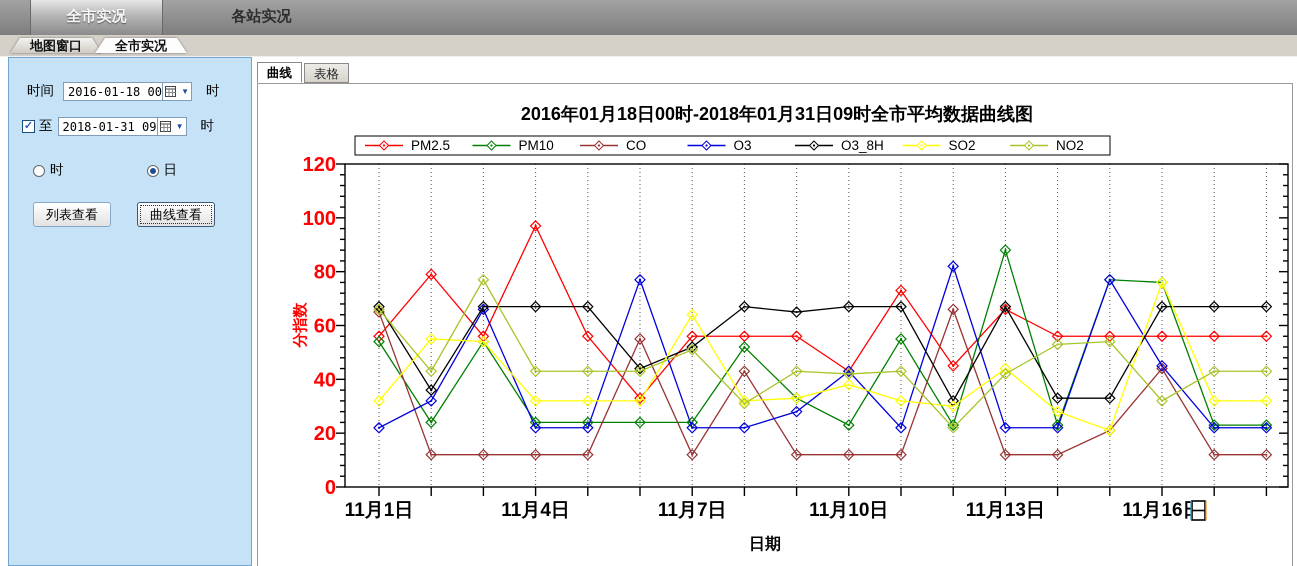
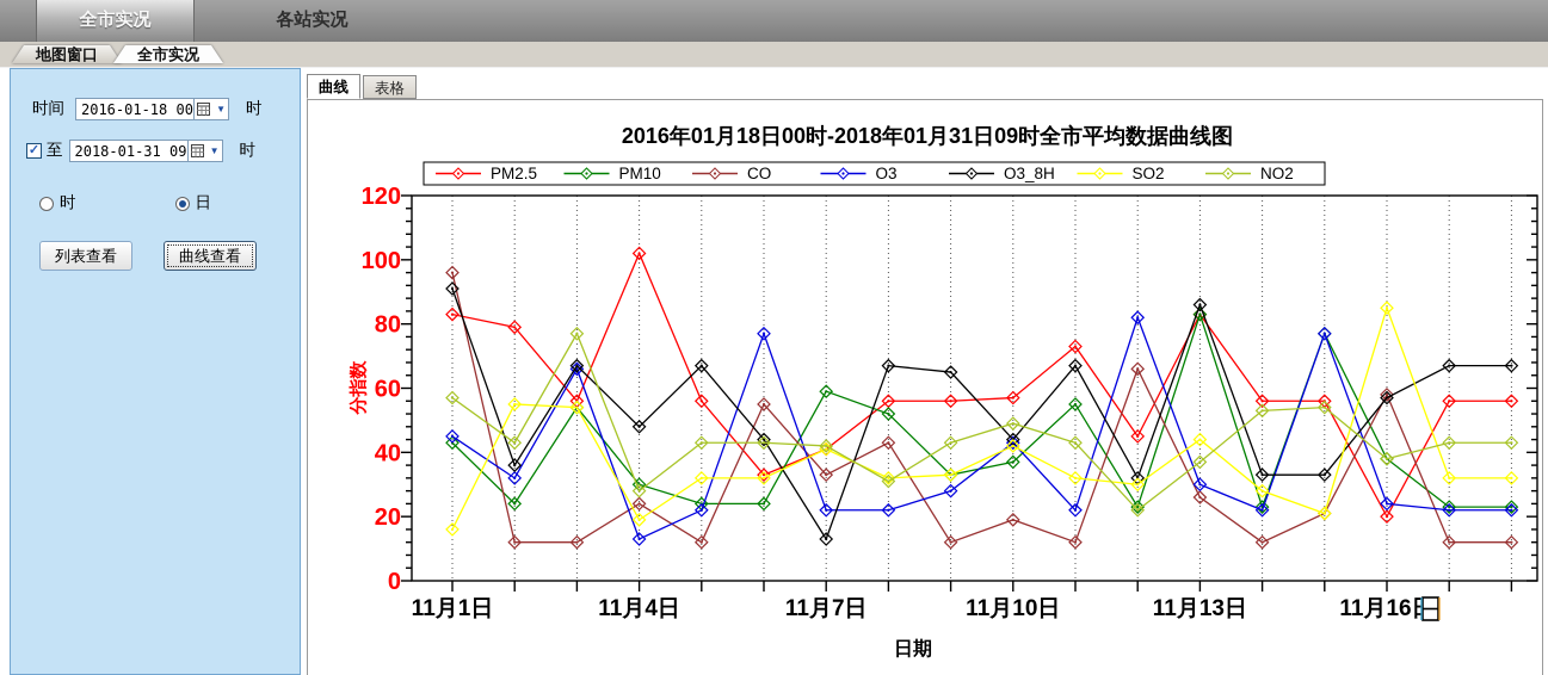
PM2.5/11月1日: 56 -> 83
PM10/11月1日: 54 -> 43
CO/11月1日: 65 -> 96
O3/11月1日: 22 -> 45
O3_8H/11月1日: 67 -> 91
SO2/11月1日: 32 -> 16
NO2/11月1日: 66 -> 57
PM2.5/11月4日: 97 -> 102
PM10/11月4日: 24 -> 30
CO/11月4日: 12 -> 24
O3/11月4日: 22 -> 13
O3_8H/11月4日: 67 -> 48
SO2/11月4日: 32 -> 19
NO2/11月4日: 43 -> 28
PM2.5/11月7日: 56 -> 41
PM10/11月7日: 24 -> 59
CO/11月7日: 12 -> 33
O3_8H/11月7日: 52 -> 13
SO2/11月7日: 64 -> 41
NO2/11月7日: 51 -> 42
PM2.5/11月10日: 43 -> 57
PM10/11月10日: 23 -> 37
CO/11月10日: 12 -> 19
O3_8H/11月10日: 67 -> 44
SO2/11月10日: 38 -> 42
NO2/11月10日: 42 -> 49
PM2.5/11月13日: 66 -> 83
PM10/11月13日: 88 -> 83
CO/11月13日: 12 -> 26
O3/11月13日: 22 -> 30
O3_8H/11月13日: 67 -> 86
NO2/11月13日: 42 -> 37
PM2.5/11月16日: 56 -> 20
PM10/11月16日: 76 -> 38
CO/11月16日: 44 -> 58
O3/11月16日: 45 -> 24
O3_8H/11月16日: 67 -> 57
SO2/11月16日: 76 -> 85
NO2/11月16日: 32 -> 38
